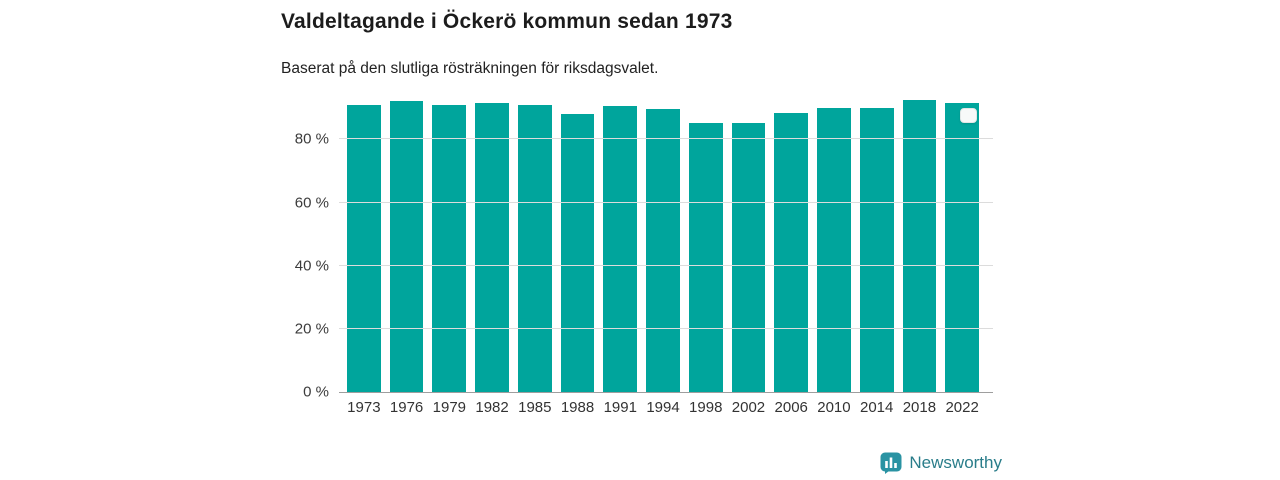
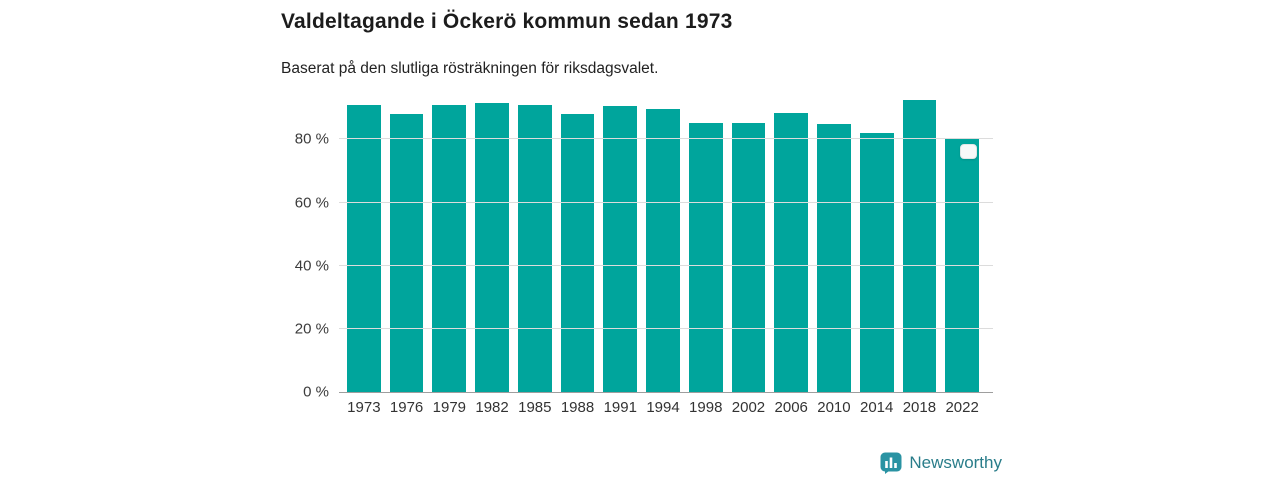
1976: 92% -> 88%
2010: 90% -> 85%
2014: 90% -> 82%
2022: 92% -> 80%
